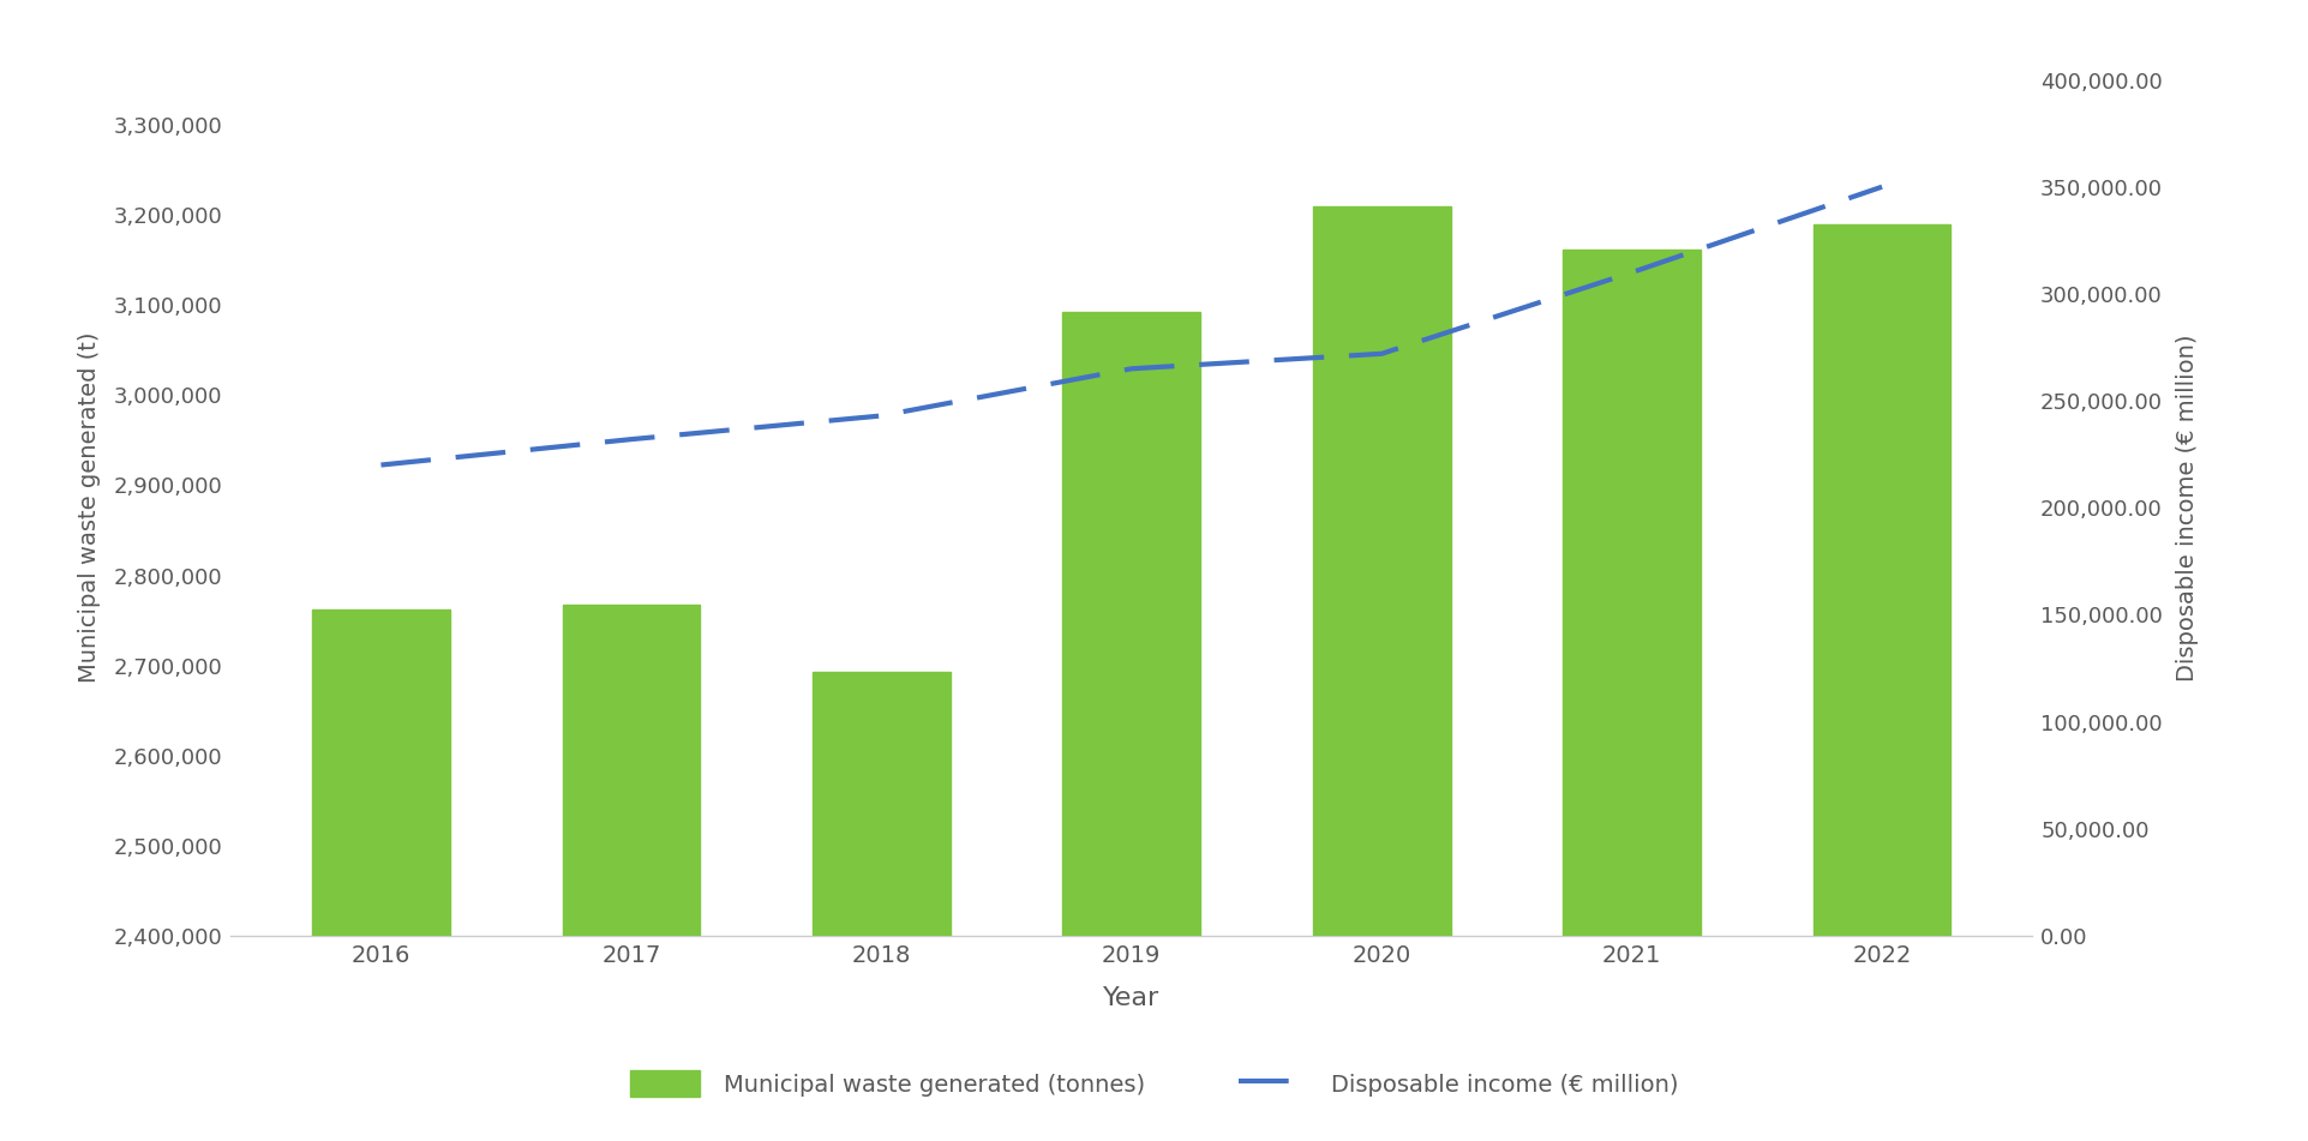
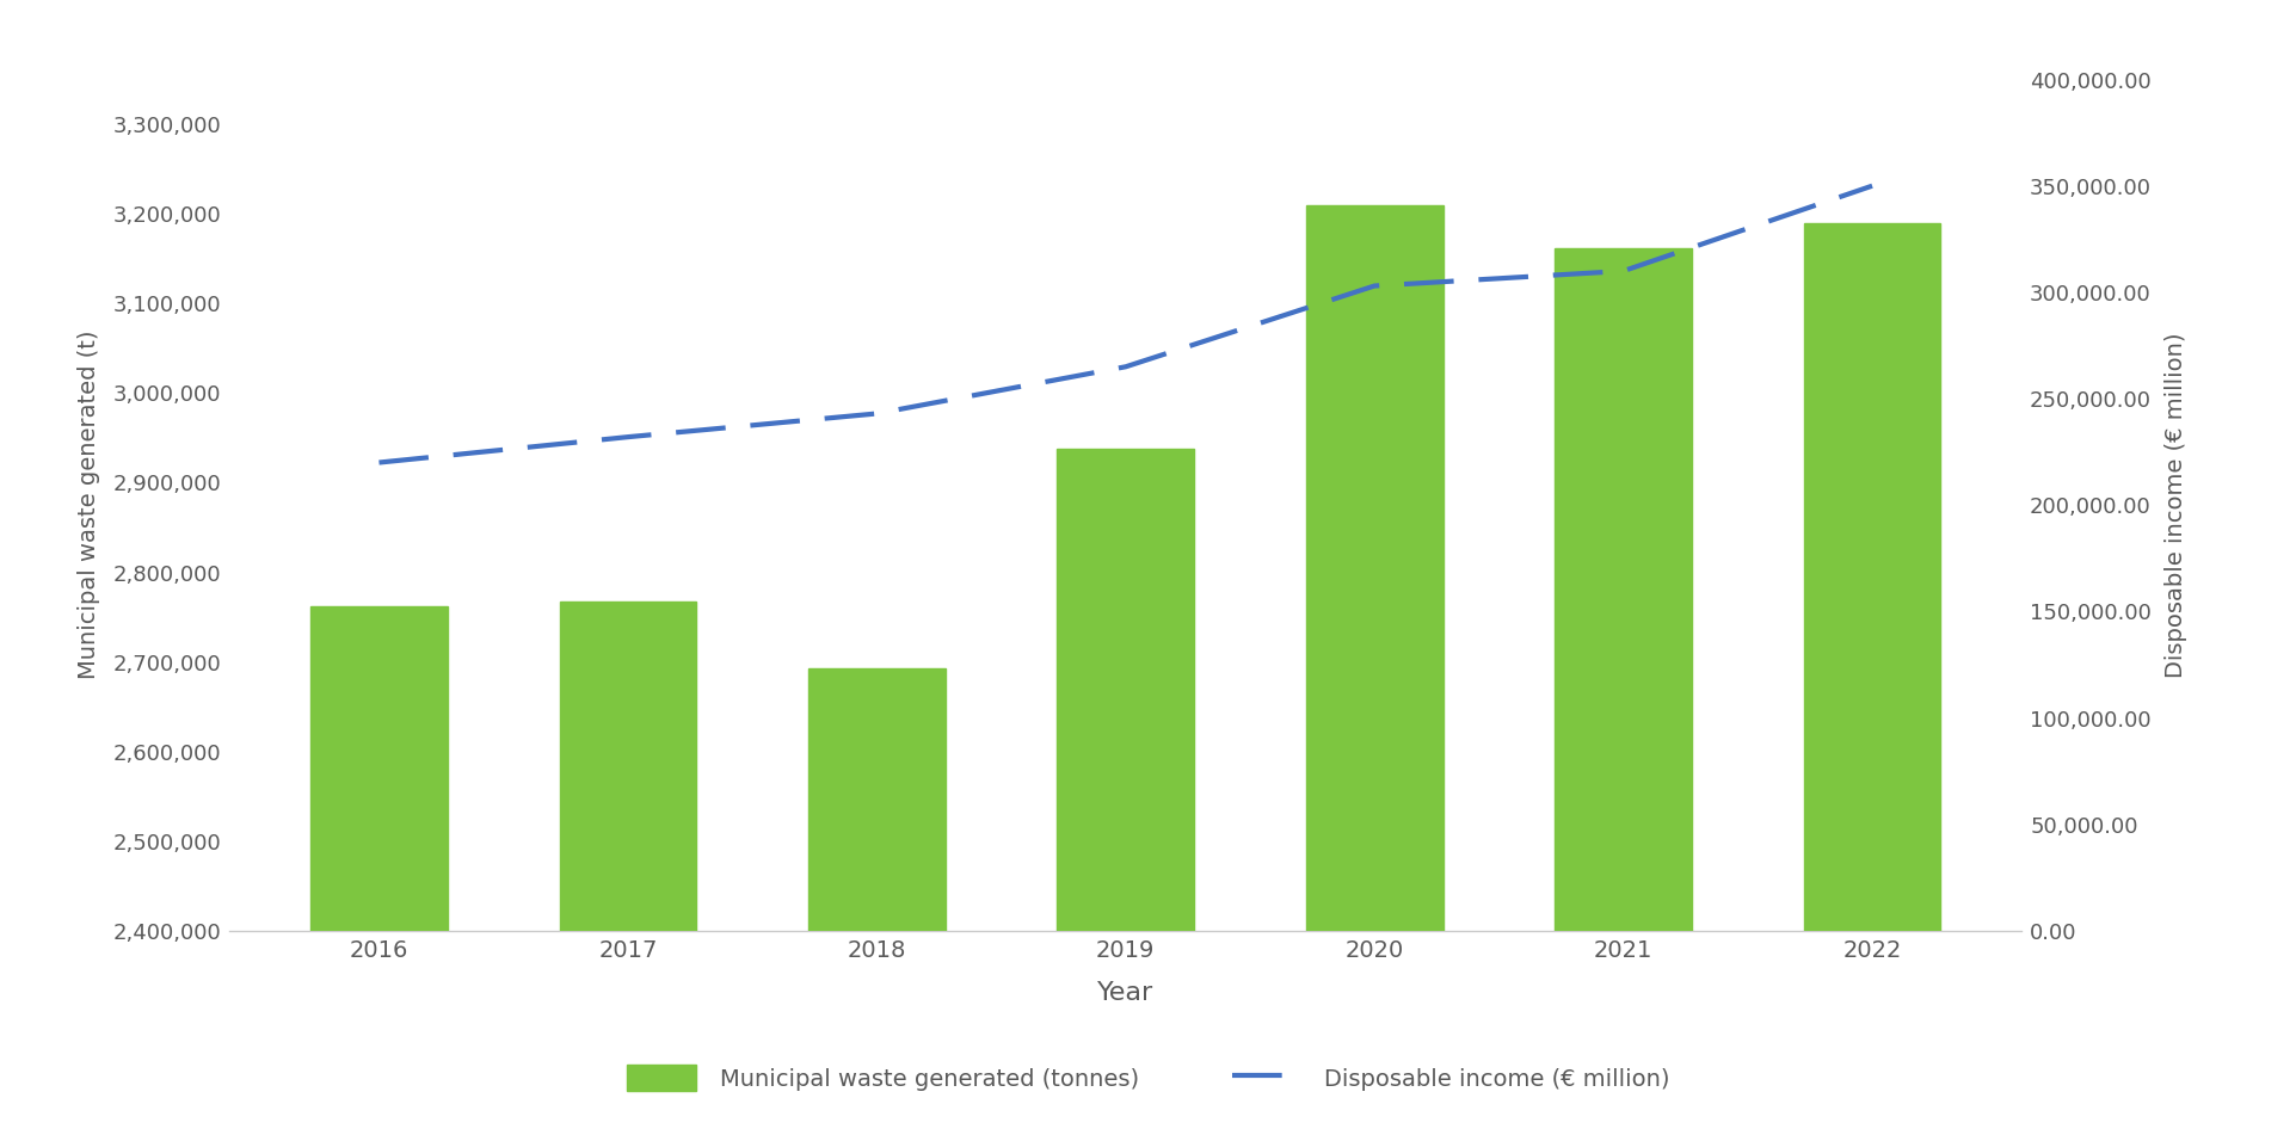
Municipal waste generated (tonnes)/2019: 3,092,000 -> 2,938,000
Disposable income (€ million)/2020: 272,000 -> 303,000
